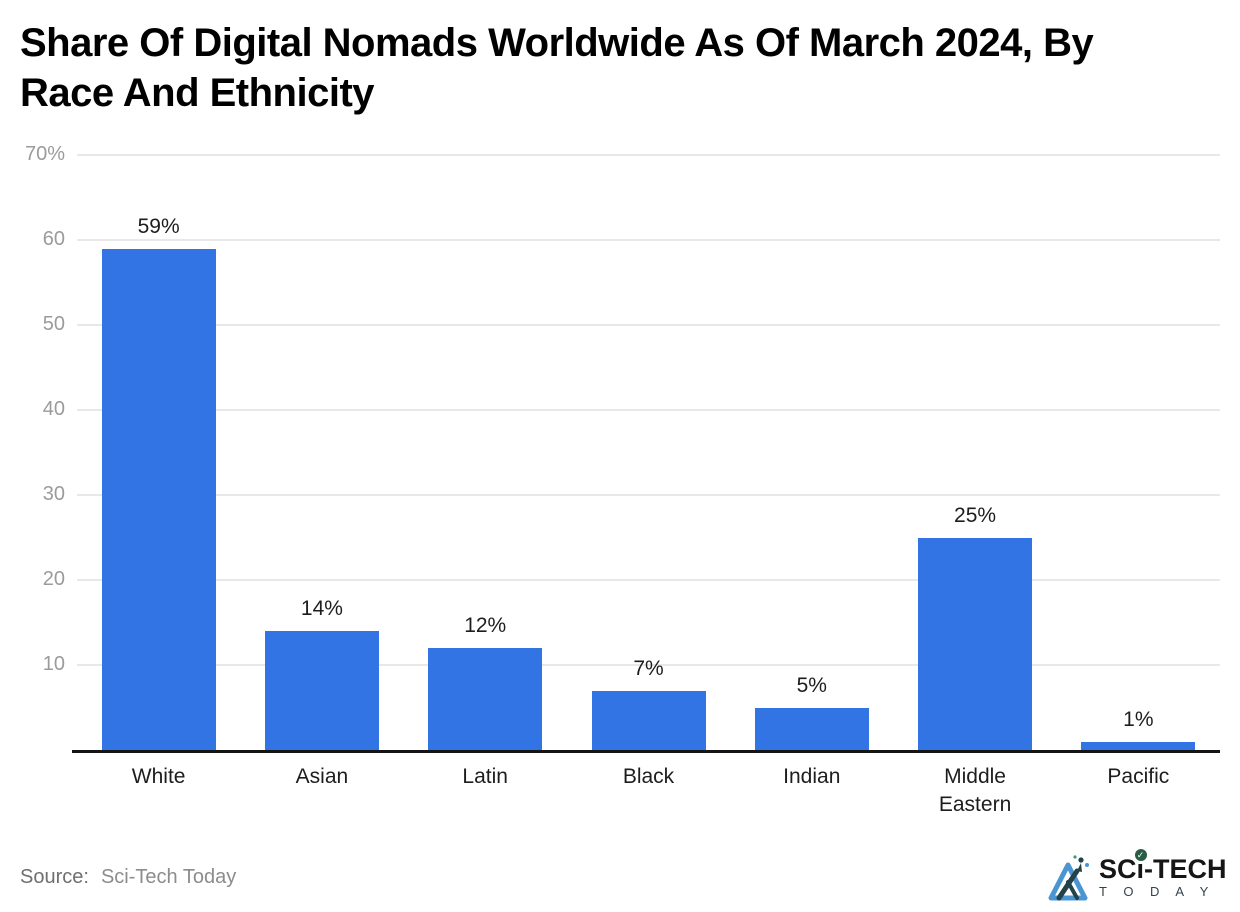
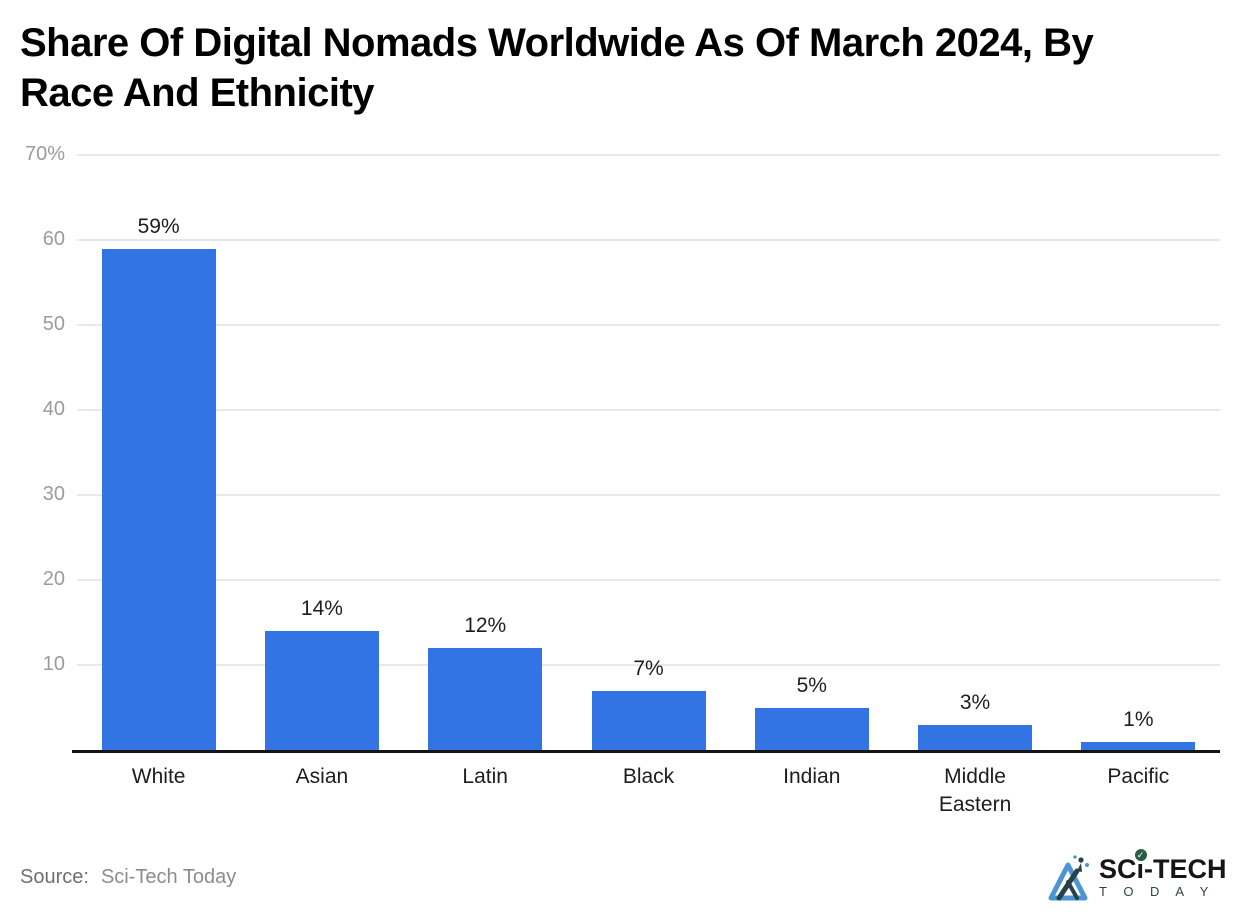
Middle Eastern: 25% -> 3%
